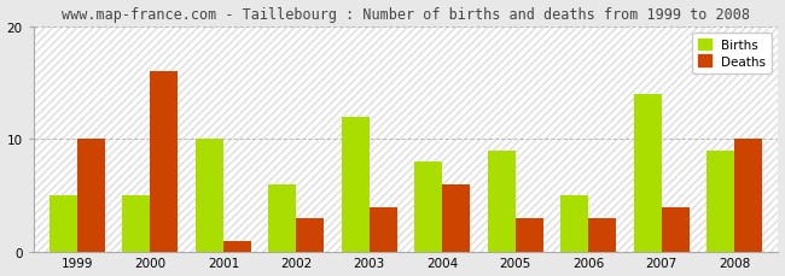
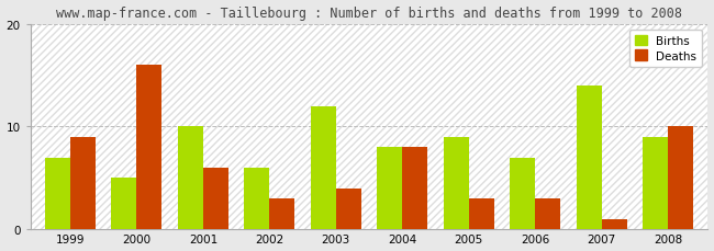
Births/1999: 5 -> 7
Deaths/1999: 10 -> 9
Deaths/2001: 1 -> 6
Deaths/2004: 6 -> 8
Births/2006: 5 -> 7
Deaths/2007: 4 -> 1
